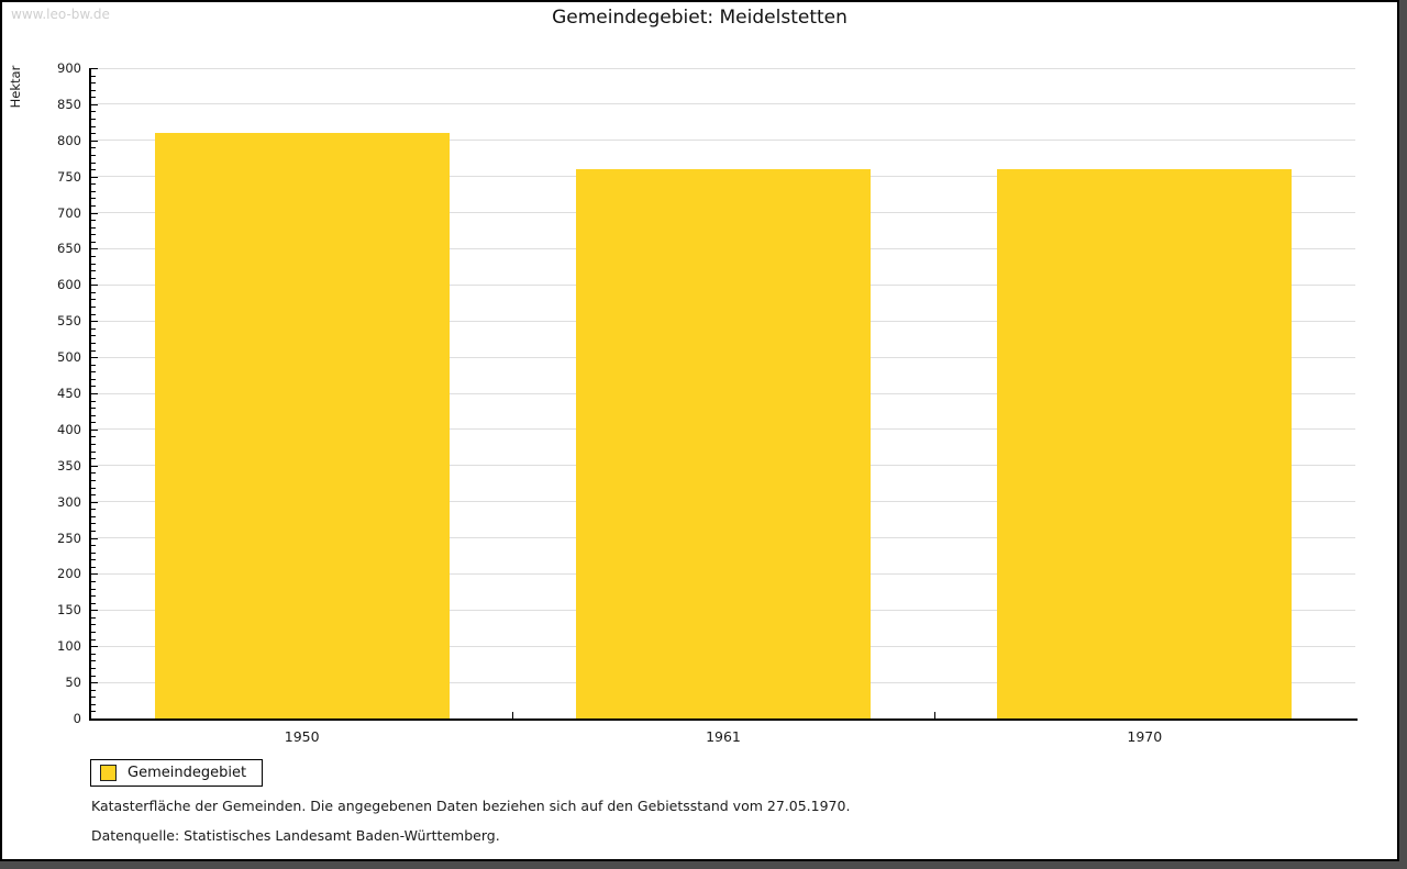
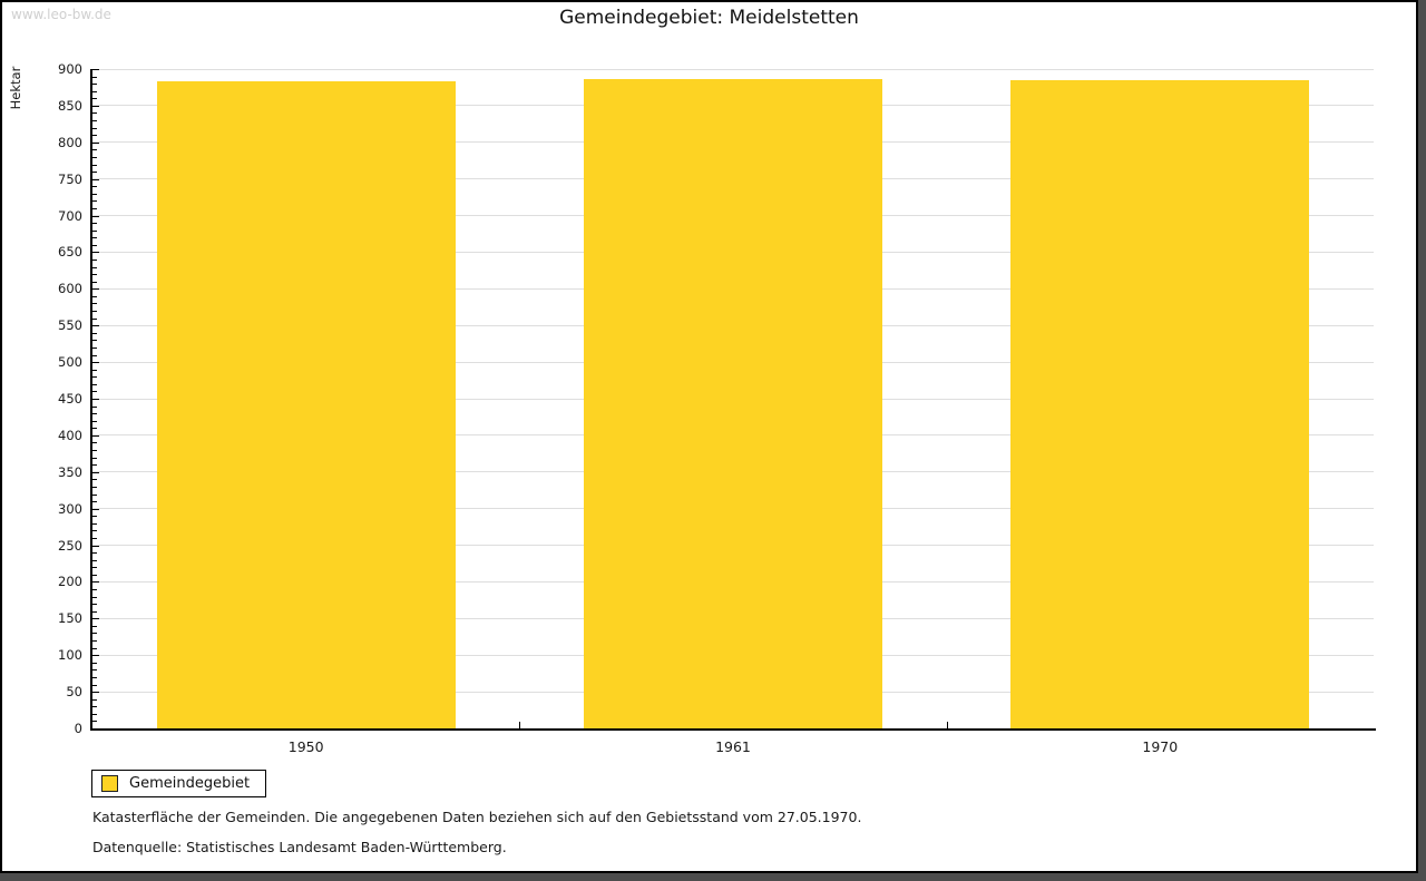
1950: 810 -> 880
1961: 760 -> 890
1970: 760 -> 880
